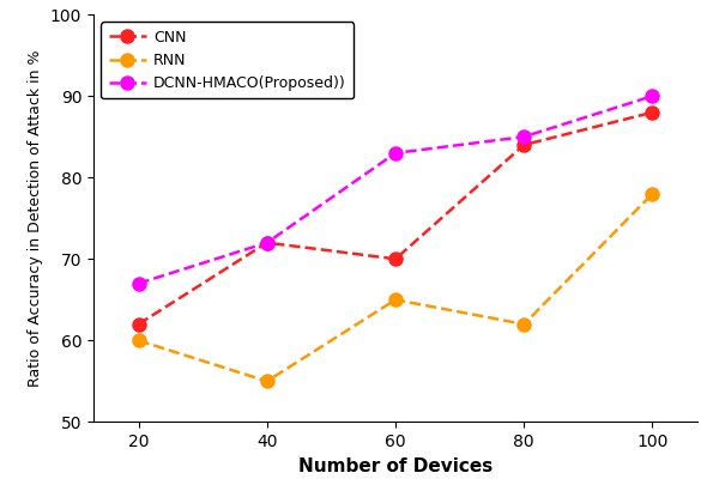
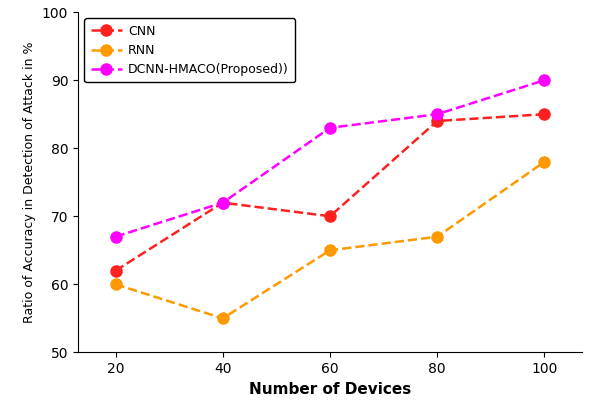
RNN/80: 62 -> 67
CNN/100: 88 -> 85
